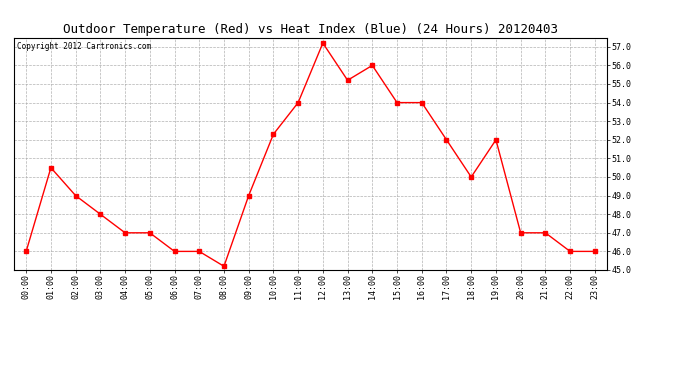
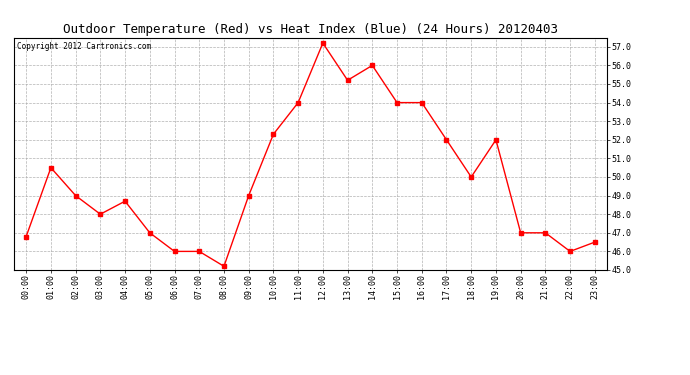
00:00: 46.0 -> 46.8
04:00: 47.0 -> 48.7
23:00: 46.0 -> 46.5
